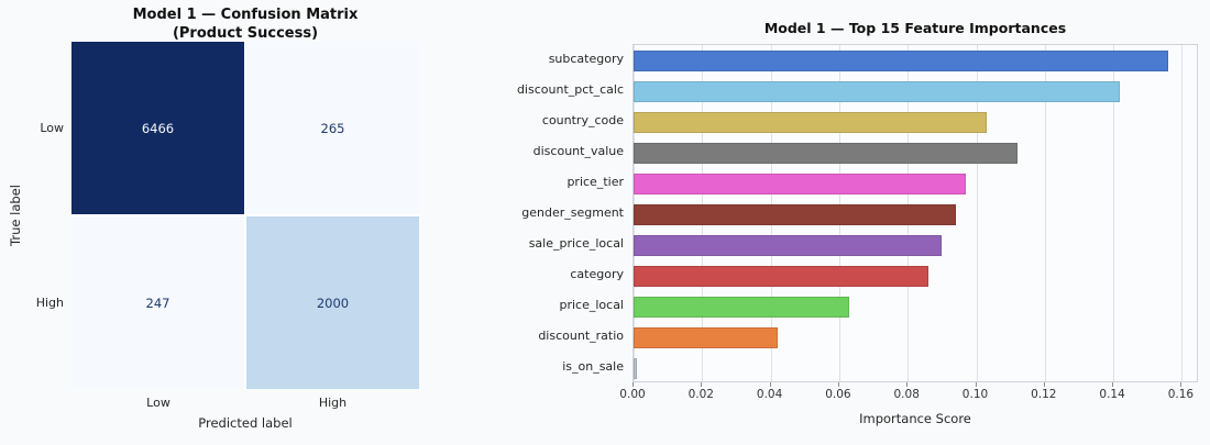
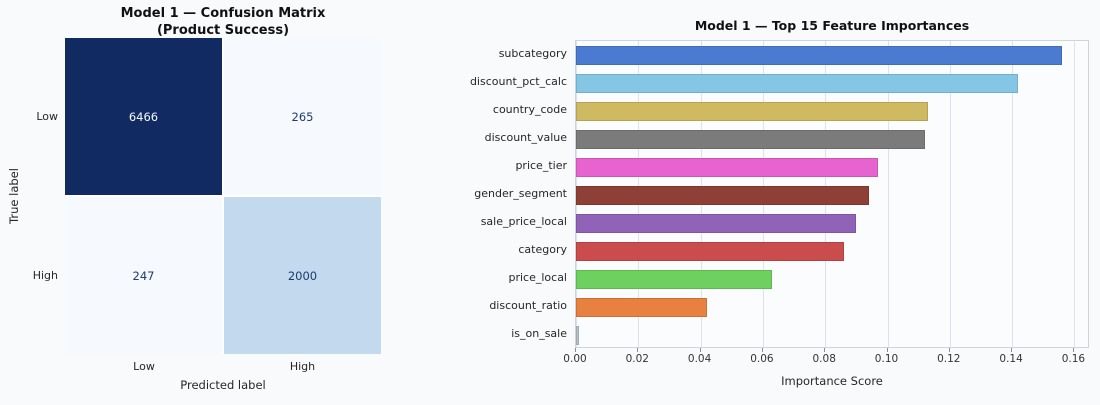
country_code: 0.103 -> 0.113
